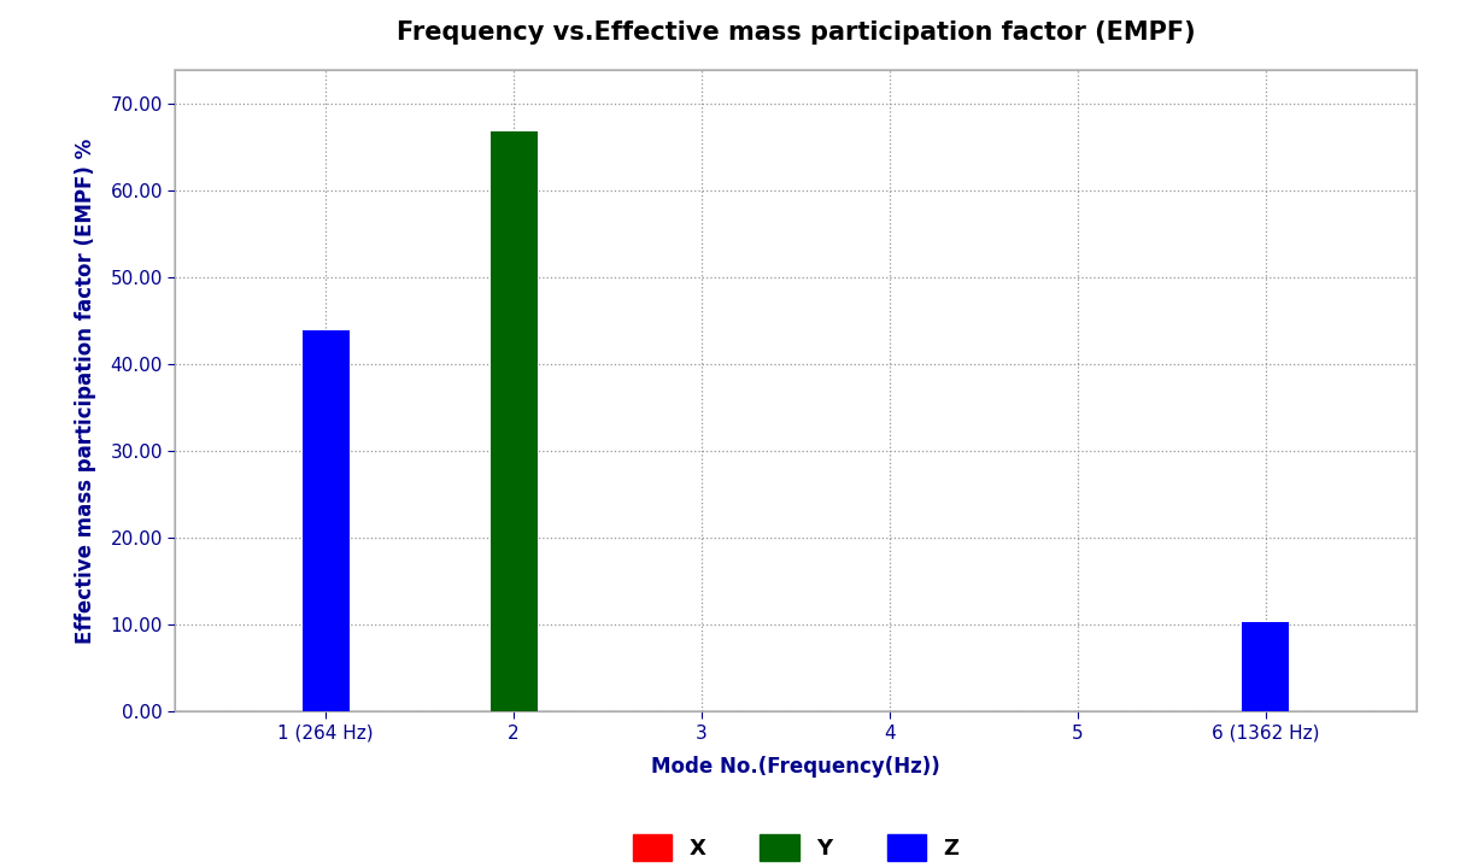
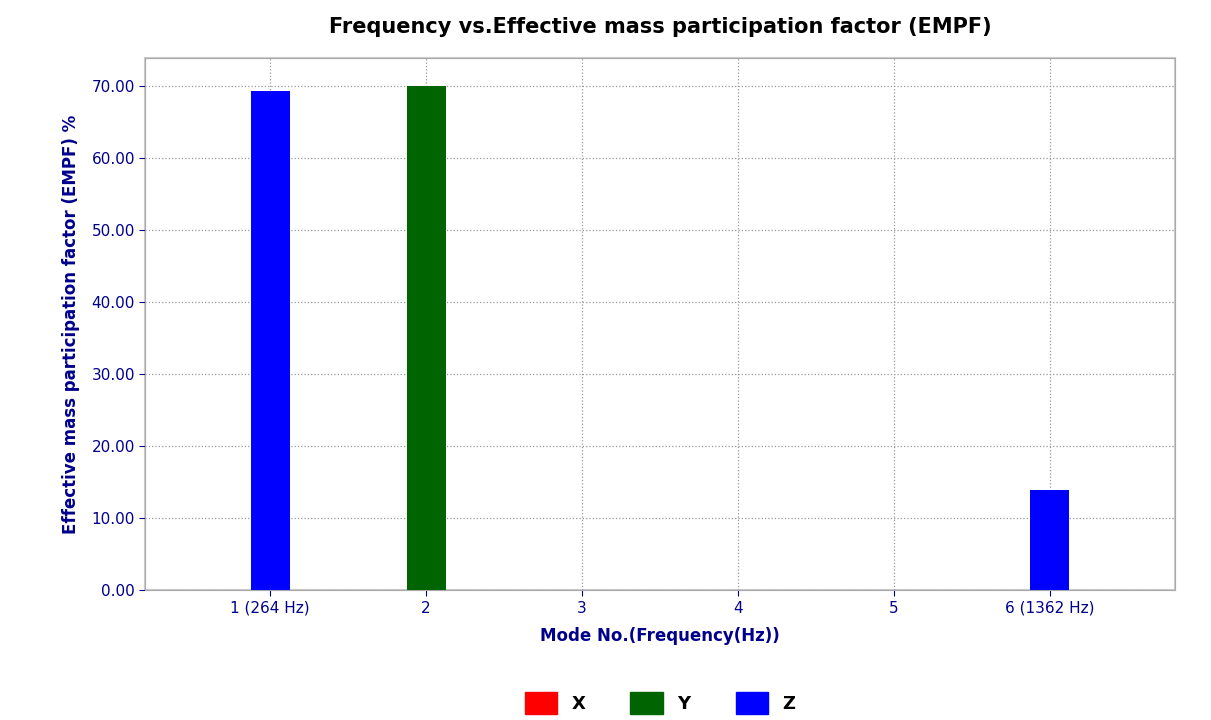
1 (264 Hz): 44.0 -> 69.3
2: 66.8 -> 70.0
6 (1362 Hz): 10.4 -> 14.0
